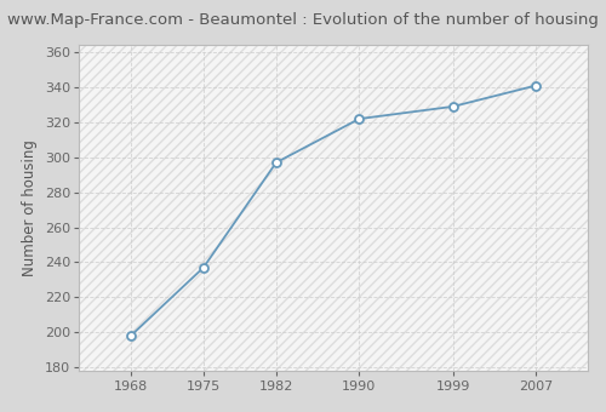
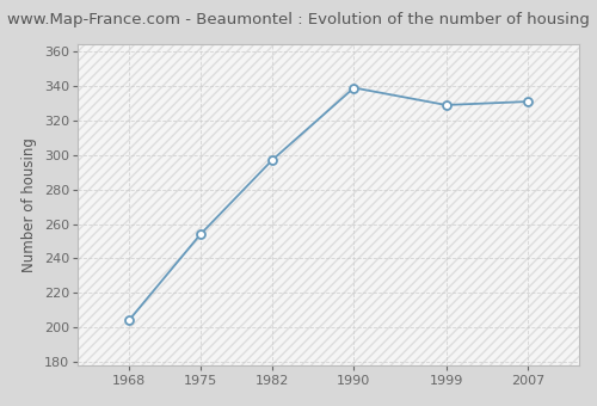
1968: 198 -> 204
1975: 237 -> 254
1990: 322 -> 339
2007: 341 -> 331
